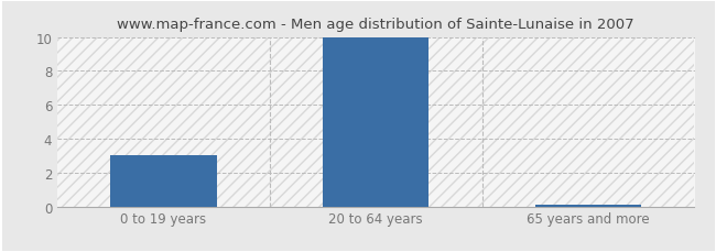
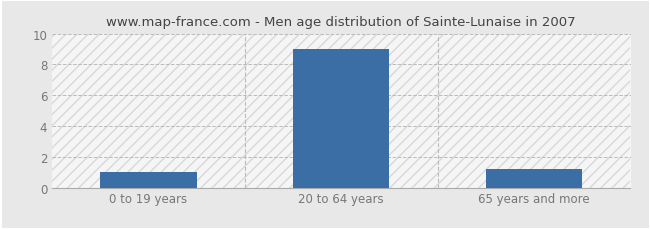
0 to 19 years: 3.0 -> 1.0
20 to 64 years: 10.0 -> 9.0
65 years and more: 0.1 -> 1.2
